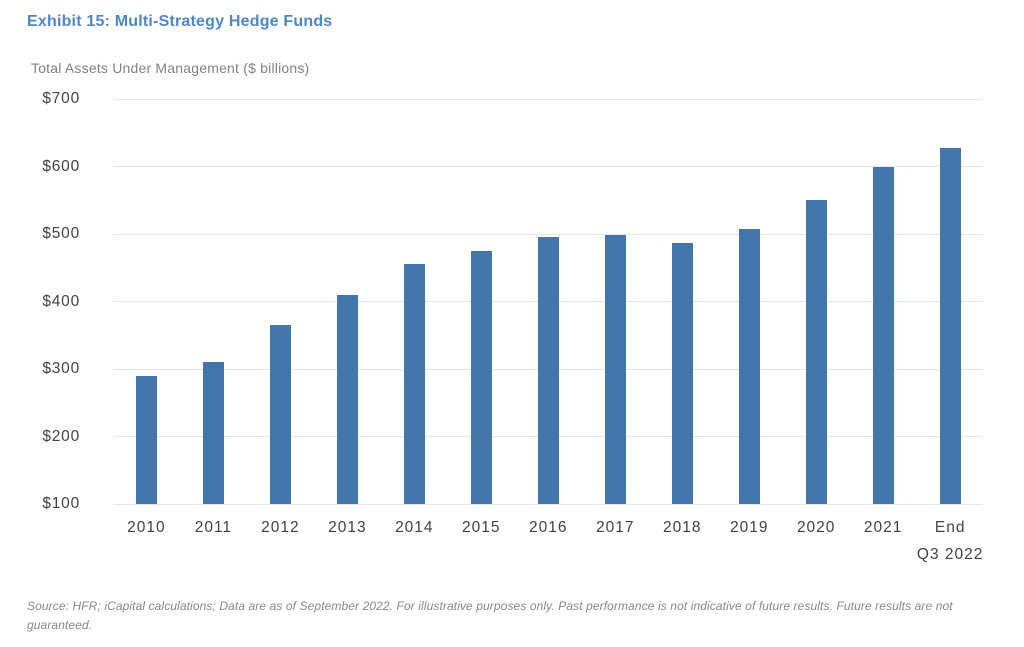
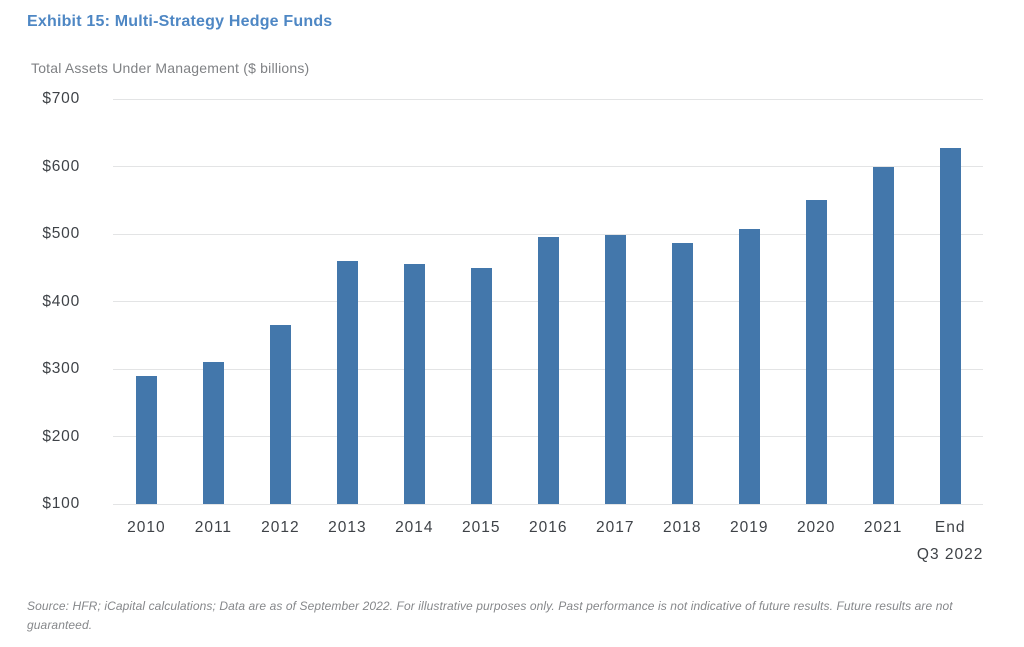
2013: $410 -> $460
2015: $480 -> $450
